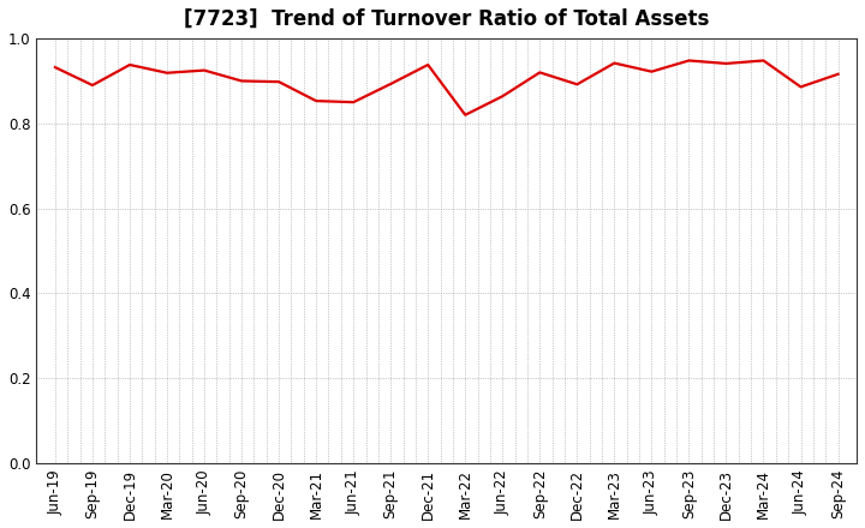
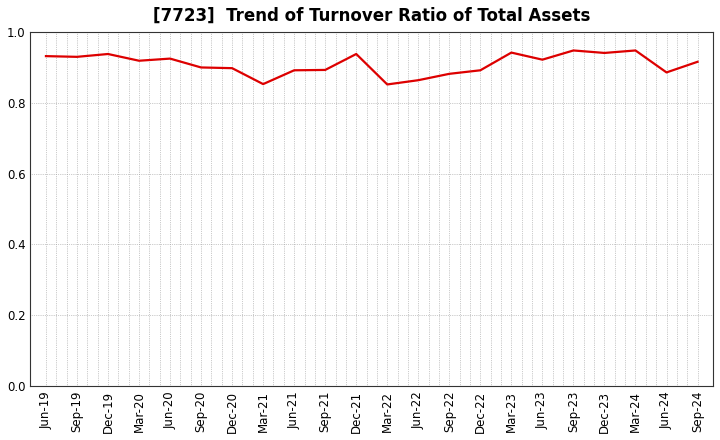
Sep-19: 0.890 -> 0.930
Jun-21: 0.850 -> 0.892
Mar-22: 0.820 -> 0.852
Sep-22: 0.920 -> 0.882
